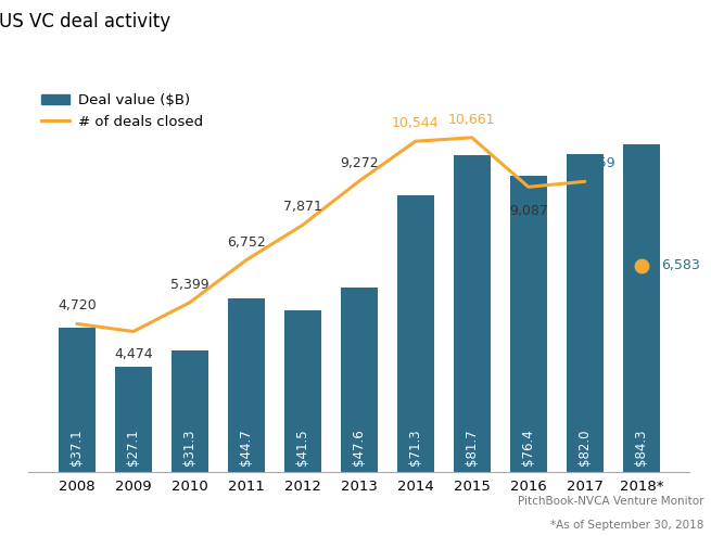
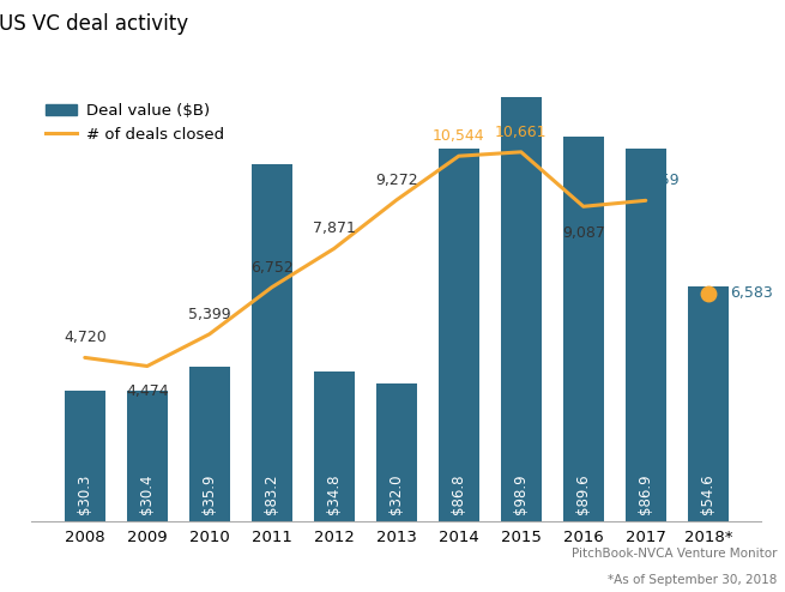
Deal value ($B)/2008: $37.1 -> $30.3
Deal value ($B)/2009: $27.1 -> $30.4
Deal value ($B)/2010: $31.3 -> $35.9
Deal value ($B)/2011: $44.7 -> $83.2
Deal value ($B)/2012: $41.5 -> $34.8
Deal value ($B)/2013: $47.6 -> $32.0
Deal value ($B)/2014: $71.3 -> $86.8
Deal value ($B)/2015: $81.7 -> $98.9
Deal value ($B)/2016: $76.4 -> $89.6
Deal value ($B)/2017: $82.0 -> $86.9
Deal value ($B)/2018*: $84.3 -> $54.6
